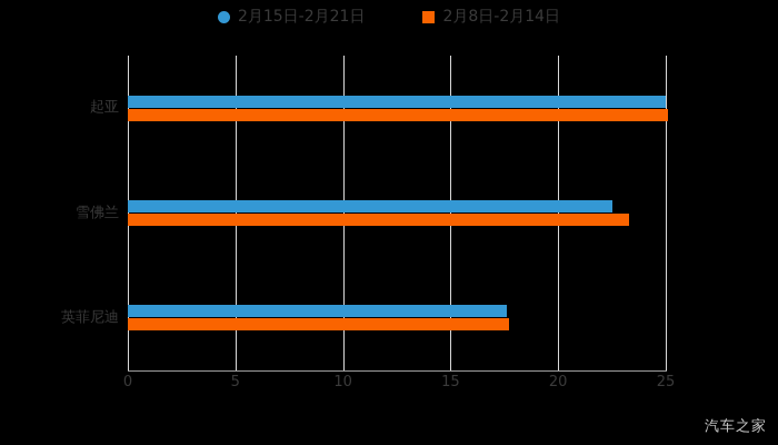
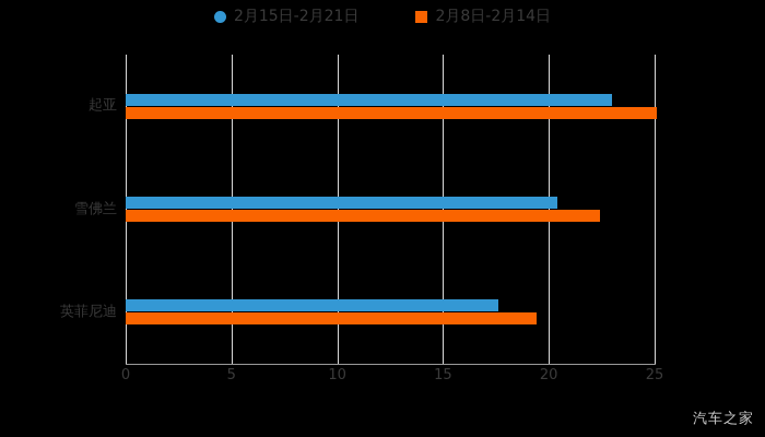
2月15日-2月21日/起亚: 25.0 -> 23.0
2月15日-2月21日/雪佛兰: 22.5 -> 20.4
2月8日-2月14日/雪佛兰: 23.3 -> 22.4
2月8日-2月14日/英菲尼迪: 17.7 -> 19.4
